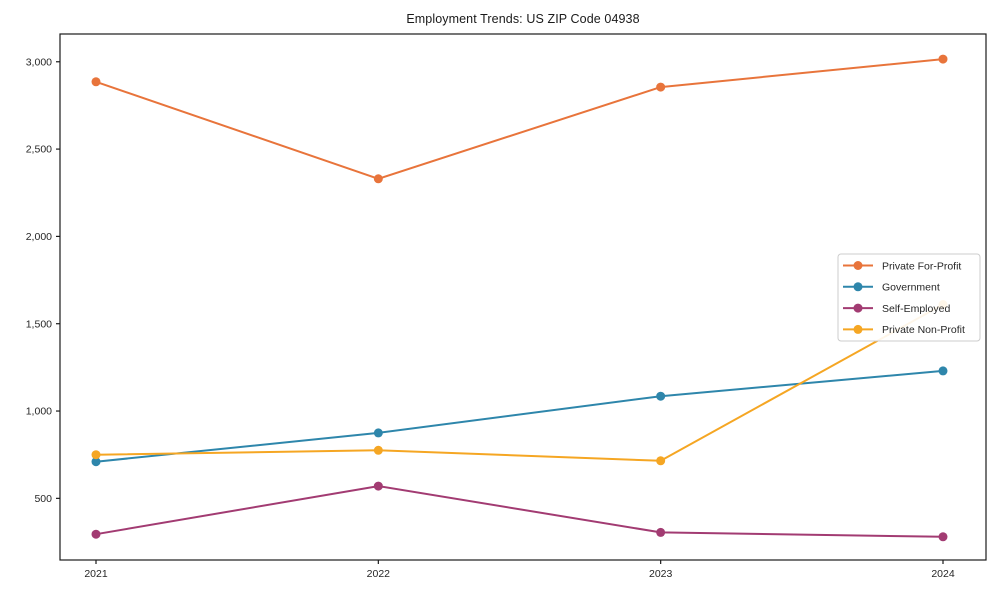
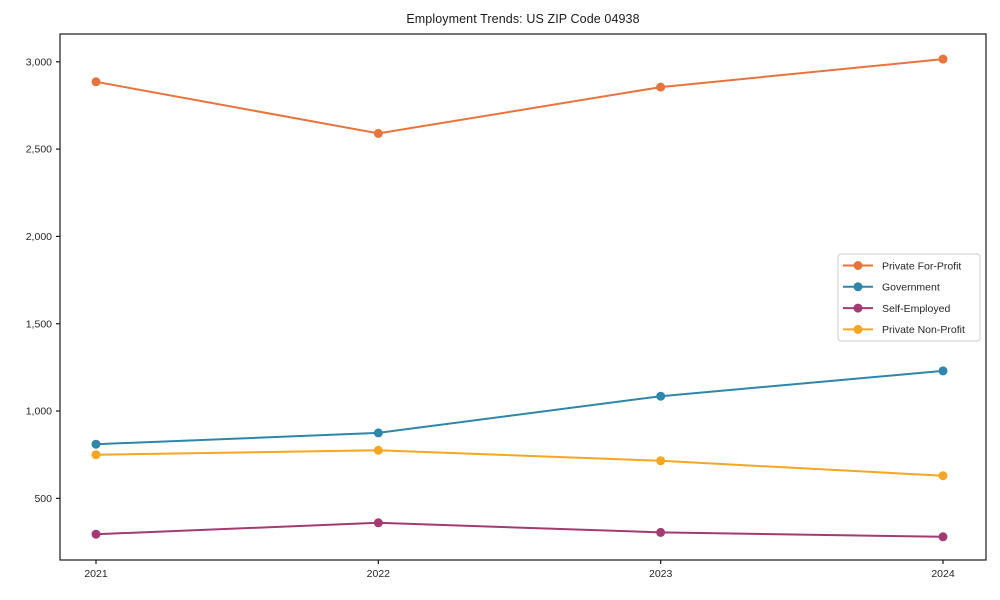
Government/2021: 710 -> 810
Private For-Profit/2022: 2330 -> 2590
Self-Employed/2022: 570 -> 360
Private Non-Profit/2024: 1610 -> 630
